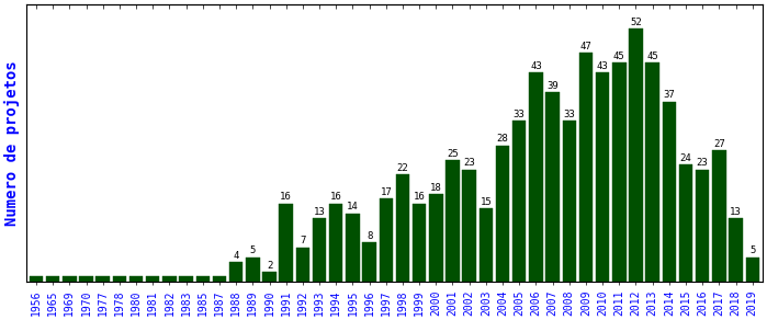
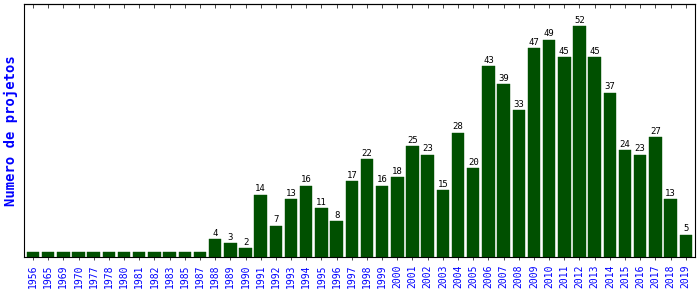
1989: 5 -> 3
1991: 16 -> 14
1995: 14 -> 11
2005: 33 -> 20
2010: 43 -> 49
